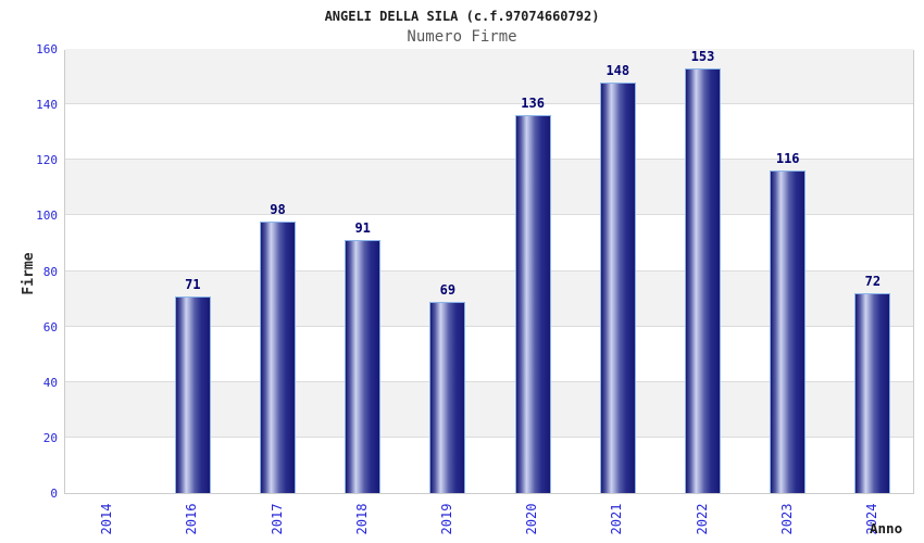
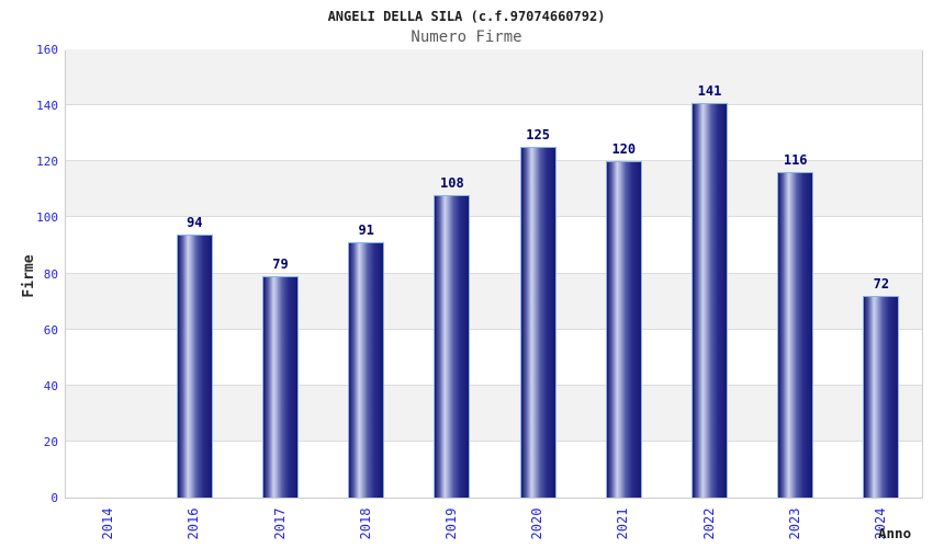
2016: 71 -> 94
2017: 98 -> 79
2019: 69 -> 108
2020: 136 -> 125
2021: 148 -> 120
2022: 153 -> 141
